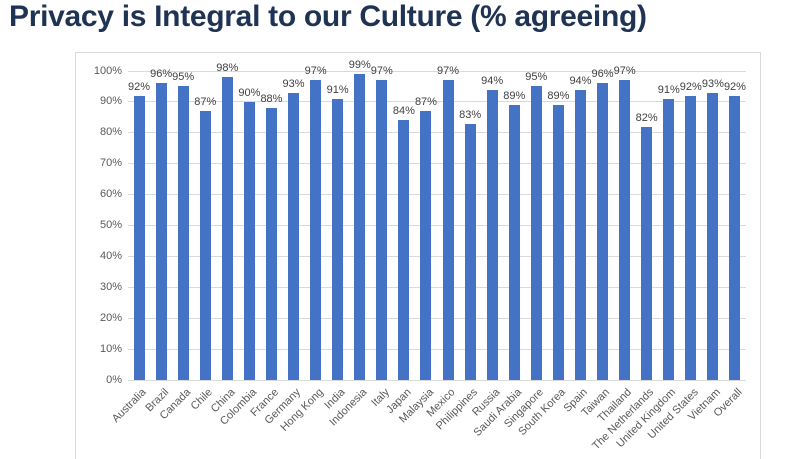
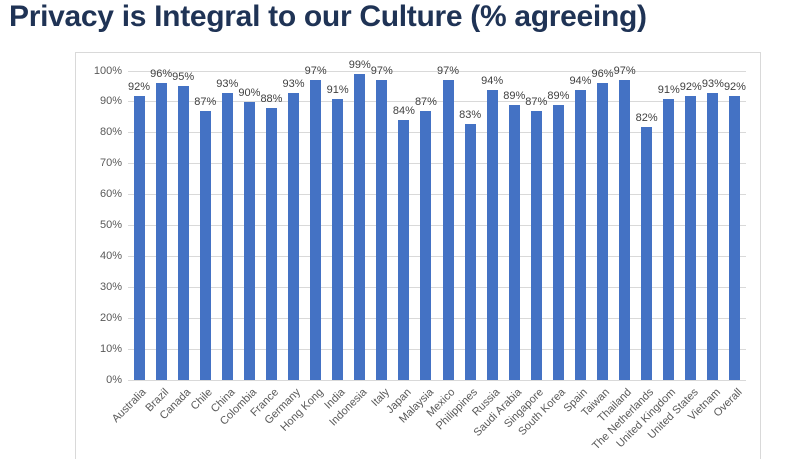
China: 98% -> 93%
Singapore: 95% -> 87%
